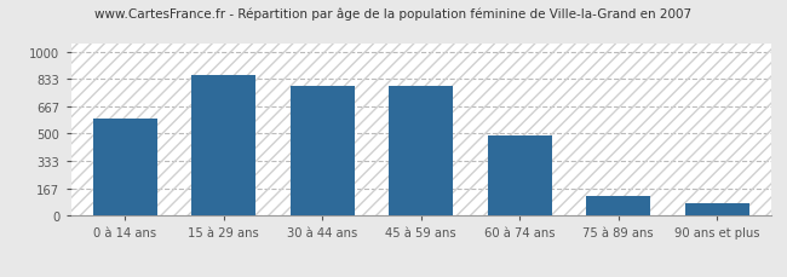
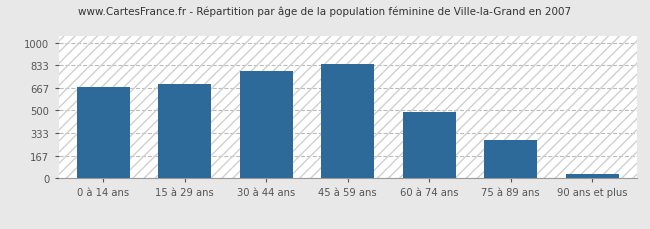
0 à 14 ans: 590 -> 670
15 à 29 ans: 860 -> 700
45 à 59 ans: 790 -> 840
75 à 89 ans: 120 -> 280
90 ans et plus: 80 -> 40
